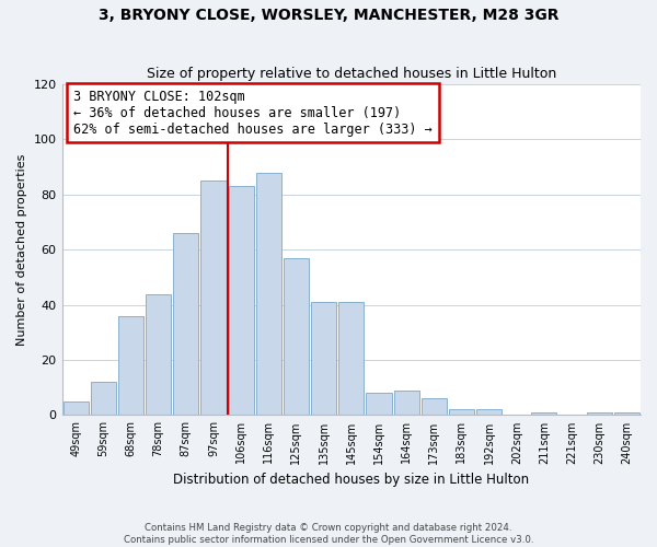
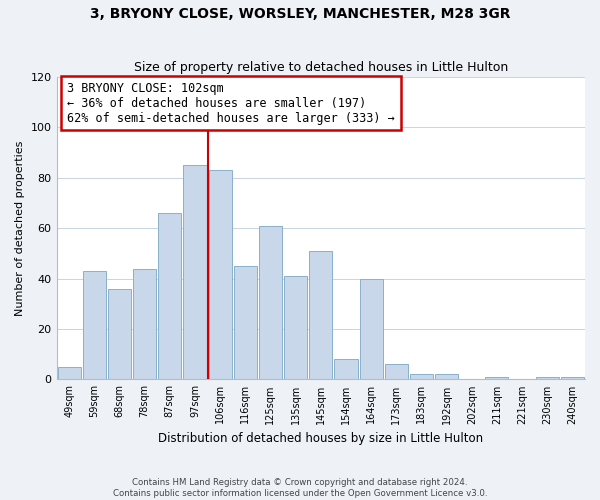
59sqm: 12 -> 43
116sqm: 88 -> 45
125sqm: 57 -> 61
145sqm: 41 -> 51
164sqm: 9 -> 40
